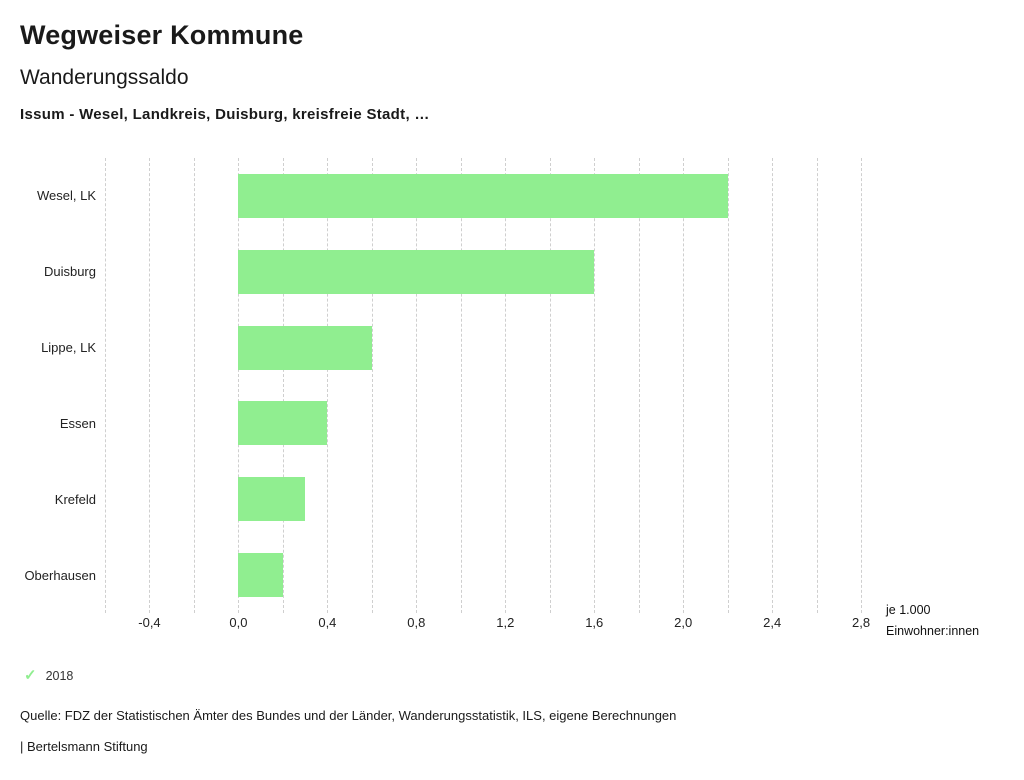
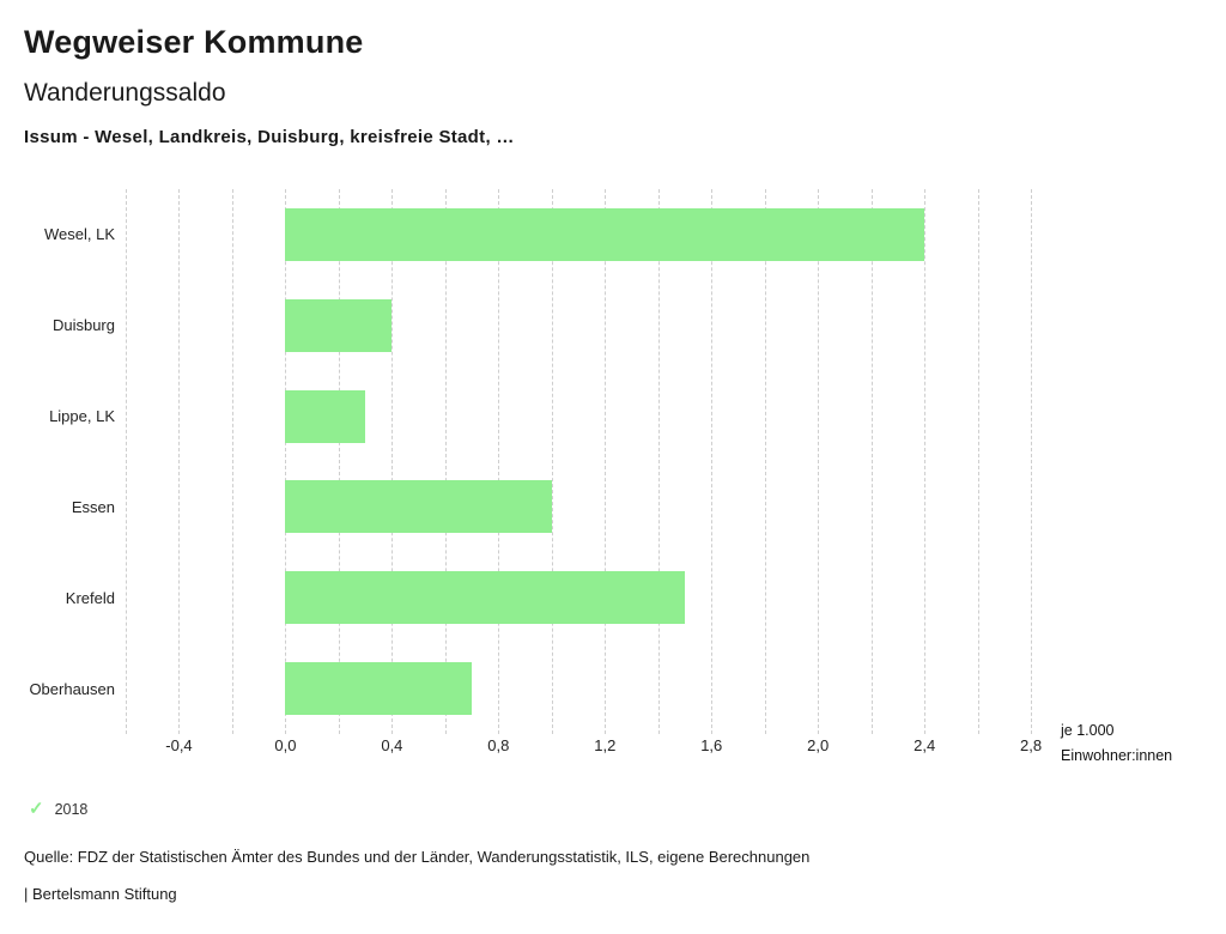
Wesel, LK: 2,2 -> 2,4
Duisburg: 1,6 -> 0,4
Lippe, LK: 0,6 -> 0,3
Essen: 0,4 -> 1,0
Krefeld: 0,3 -> 1,5
Oberhausen: 0,2 -> 0,7
